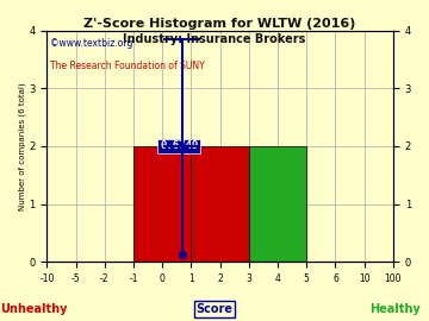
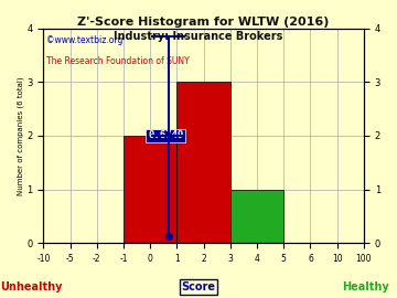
2: 2 -> 3
4: 2 -> 1
